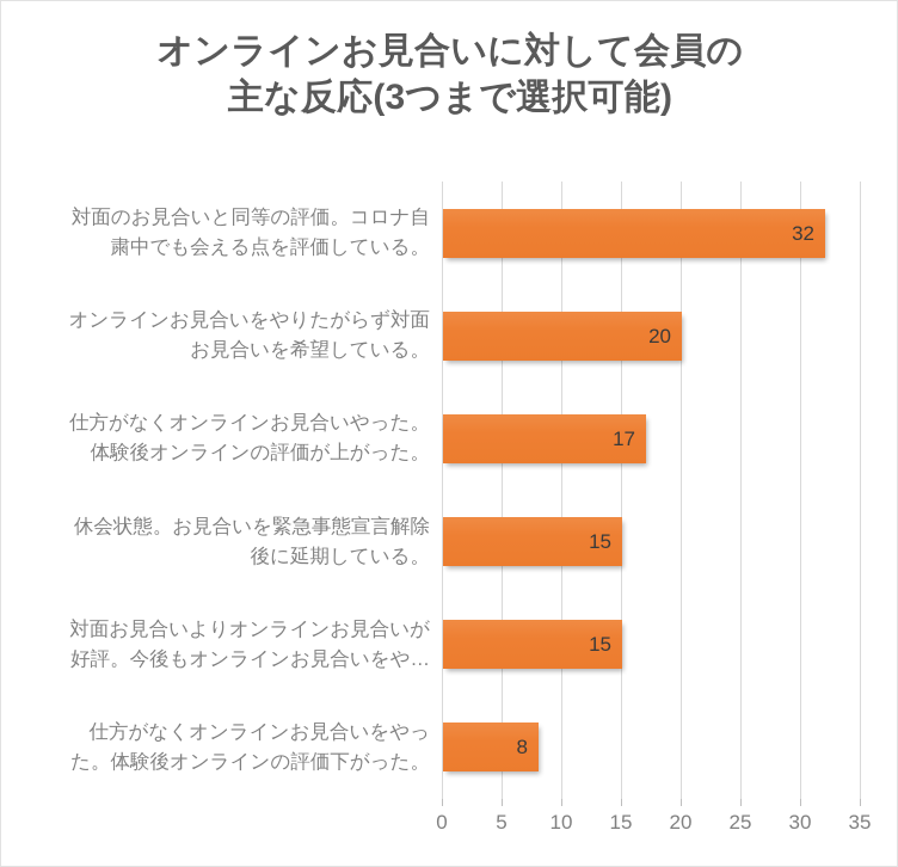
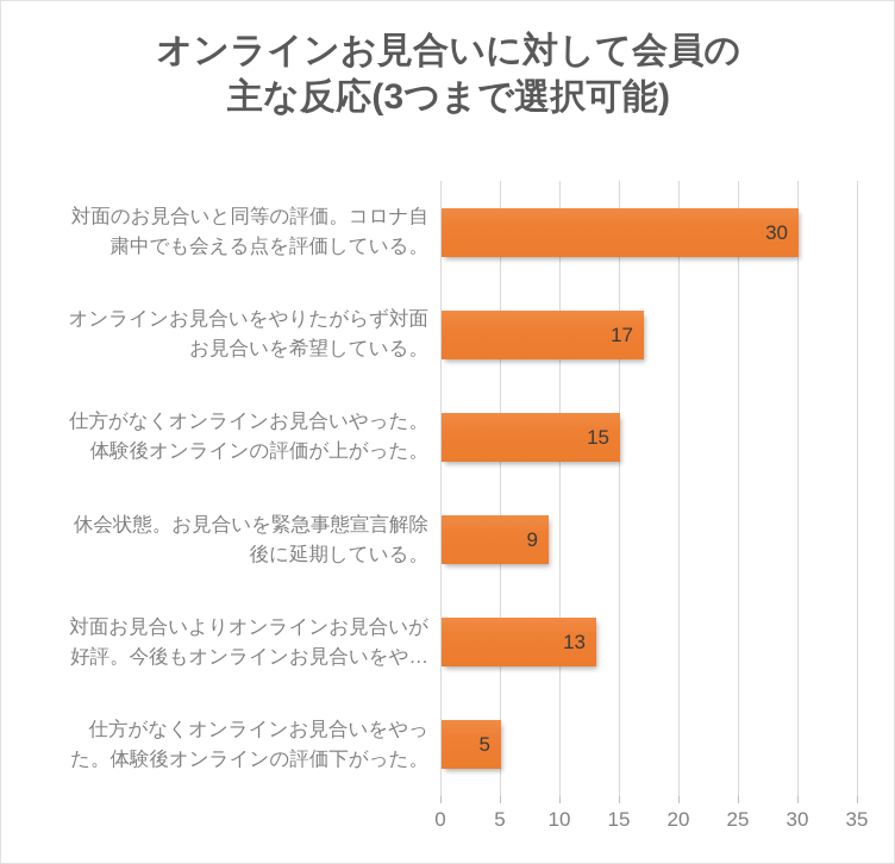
対面のお見合いと同等の評価。コロナ自 粛中でも会える点を評価している。: 32 -> 30
オンラインお見合いをやりたがらず対面 お見合いを希望している。: 20 -> 17
仕方がなくオンラインお見合いやった。 体験後オンラインの評価が上がった。: 17 -> 15
休会状態。お見合いを緊急事態宣言解除 後に延期している。: 15 -> 9
対面お見合いよりオンラインお見合いが 好評。今後もオンラインお見合いをや…: 15 -> 13
仕方がなくオンラインお見合いをやっ た。体験後オンラインの評価下がった。: 8 -> 5
